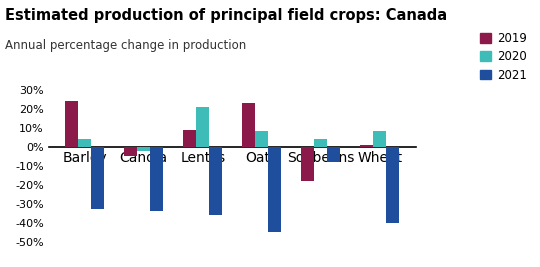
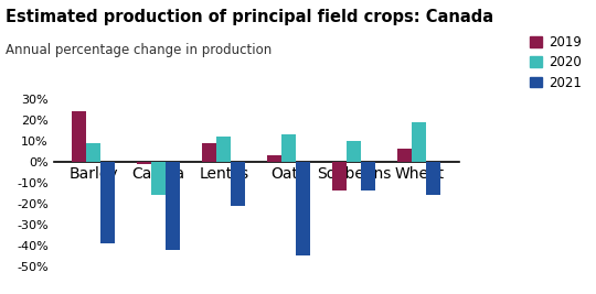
2020/Barley: 4% -> 9%
2021/Barley: -33% -> -39%
2019/Canola: -5% -> -1%
2020/Canola: -2% -> -16%
2021/Canola: -34% -> -42%
2020/Lentils: 21% -> 12%
2021/Lentils: -36% -> -21%
2019/Oats: 23% -> 3%
2020/Oats: 8% -> 13%
2019/Soybeans: -18% -> -14%
2020/Soybeans: 4% -> 10%
2021/Soybeans: -8% -> -14%
2019/Wheat: 1% -> 6%
2020/Wheat: 8% -> 19%
2021/Wheat: -40% -> -16%
